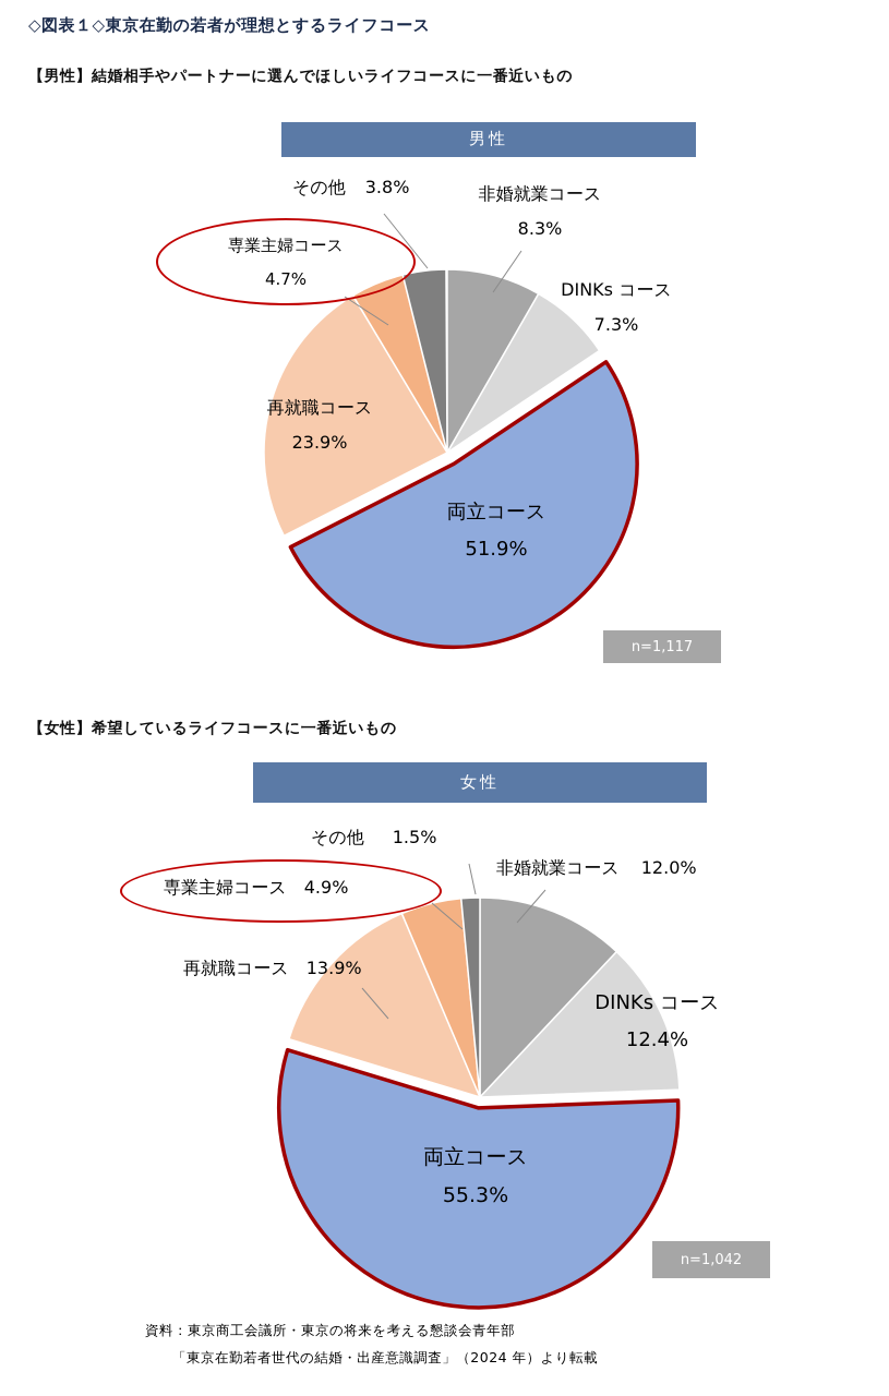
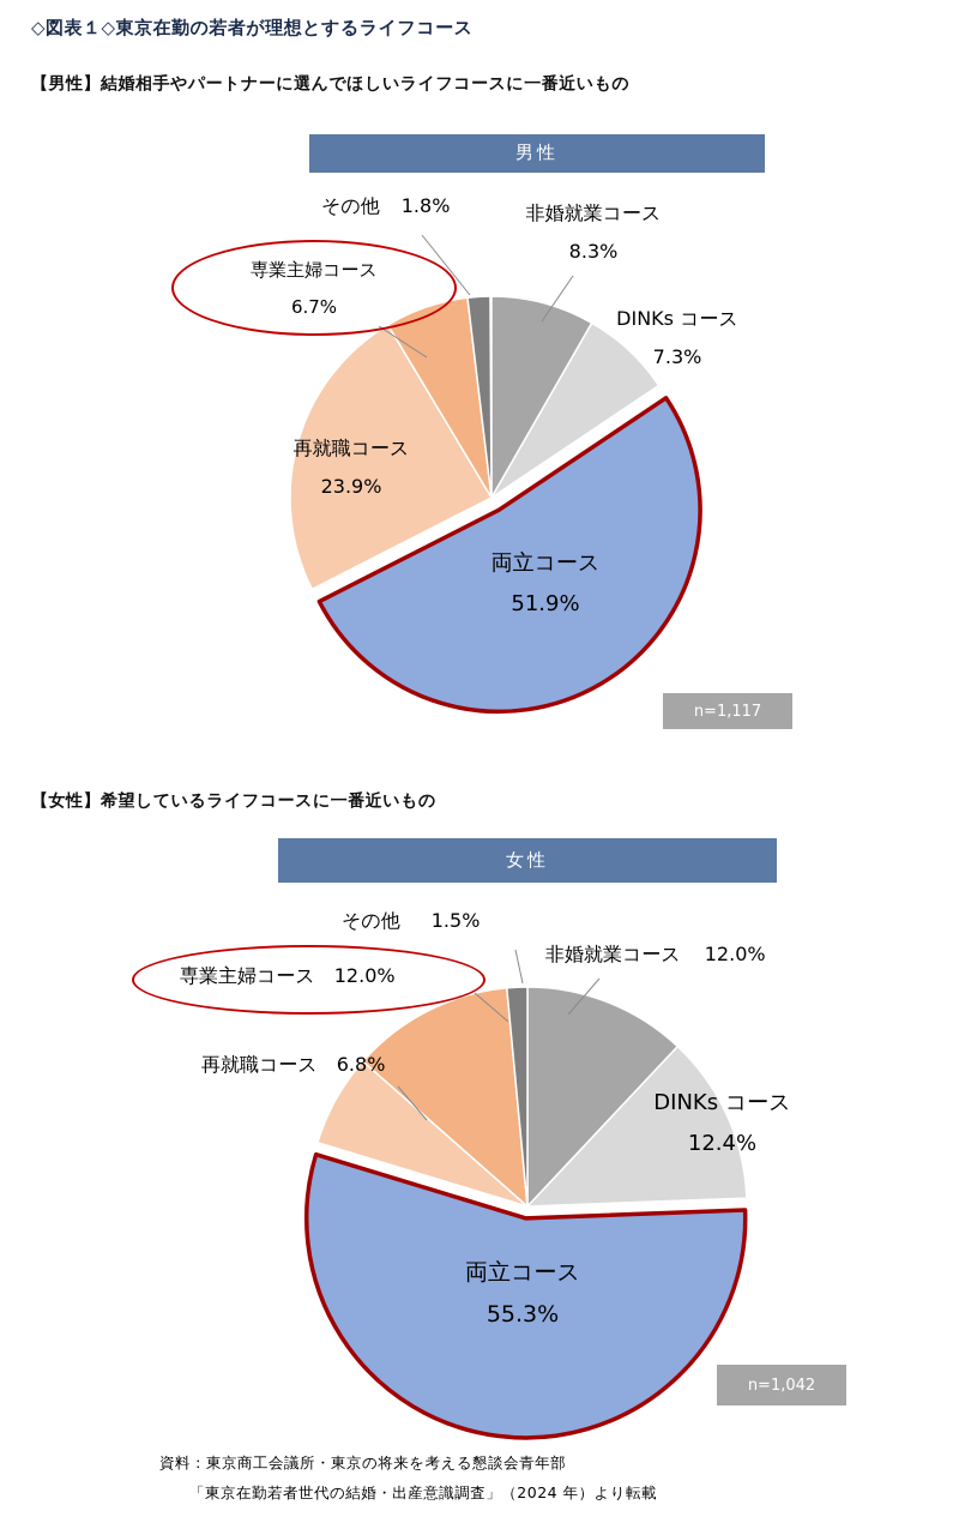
男性/専業主婦コース: 4.7% -> 6.7%
男性/その他: 3.8% -> 1.8%
女性/再就職コース: 13.9% -> 6.8%
女性/専業主婦コース: 4.9% -> 12.0%
